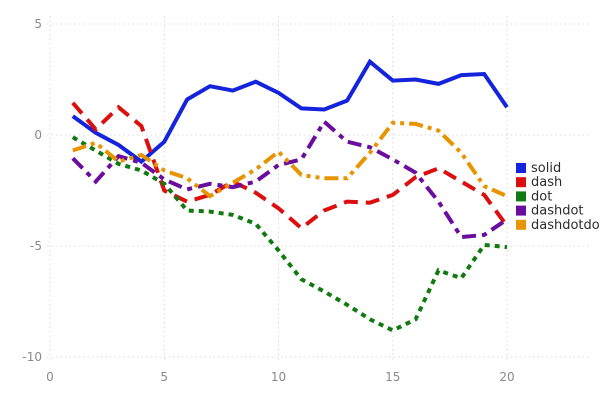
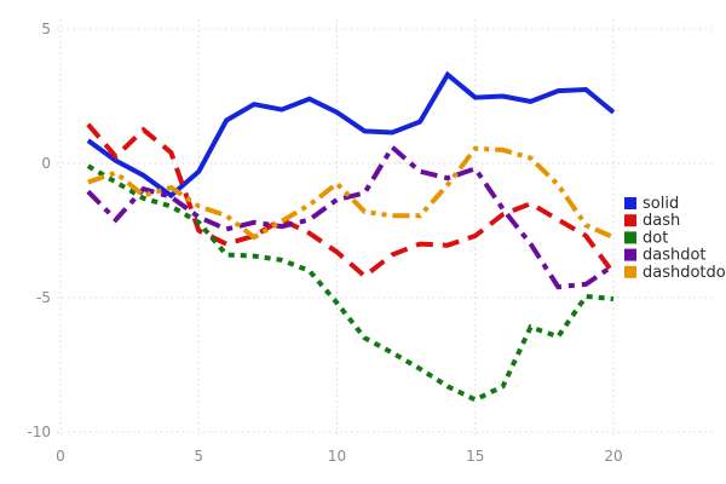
dashdot/15: -1.1 -> -0.2
solid/20: 1.2 -> 1.9
